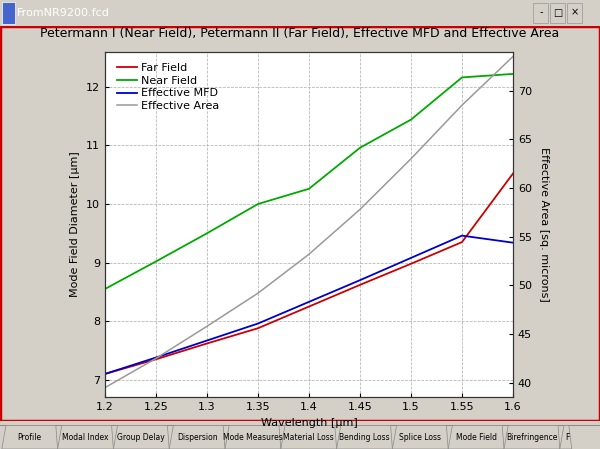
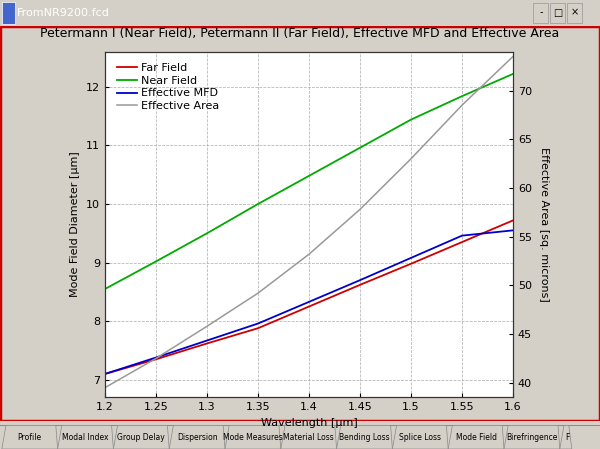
Near Field/1.4: 10.26 -> 10.48
Near Field/1.55: 12.16 -> 11.84
Far Field/1.6: 10.52 -> 9.72
Effective MFD/1.6: 9.34 -> 9.55
